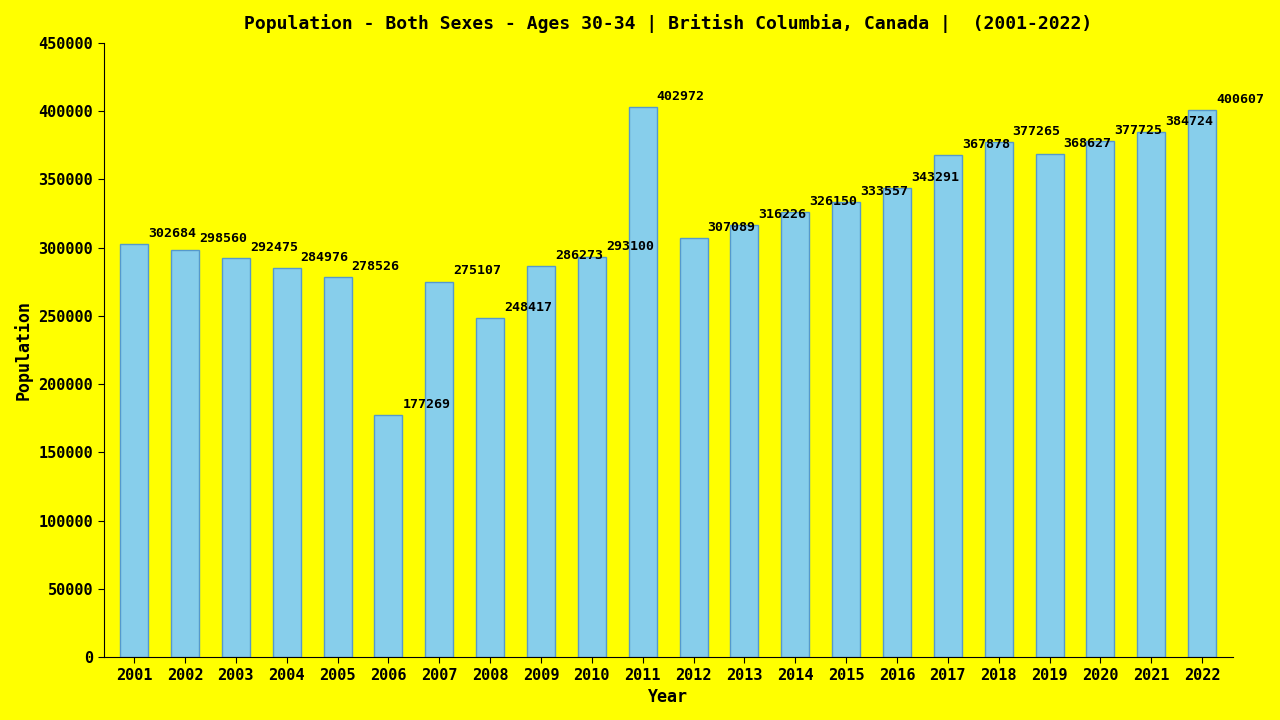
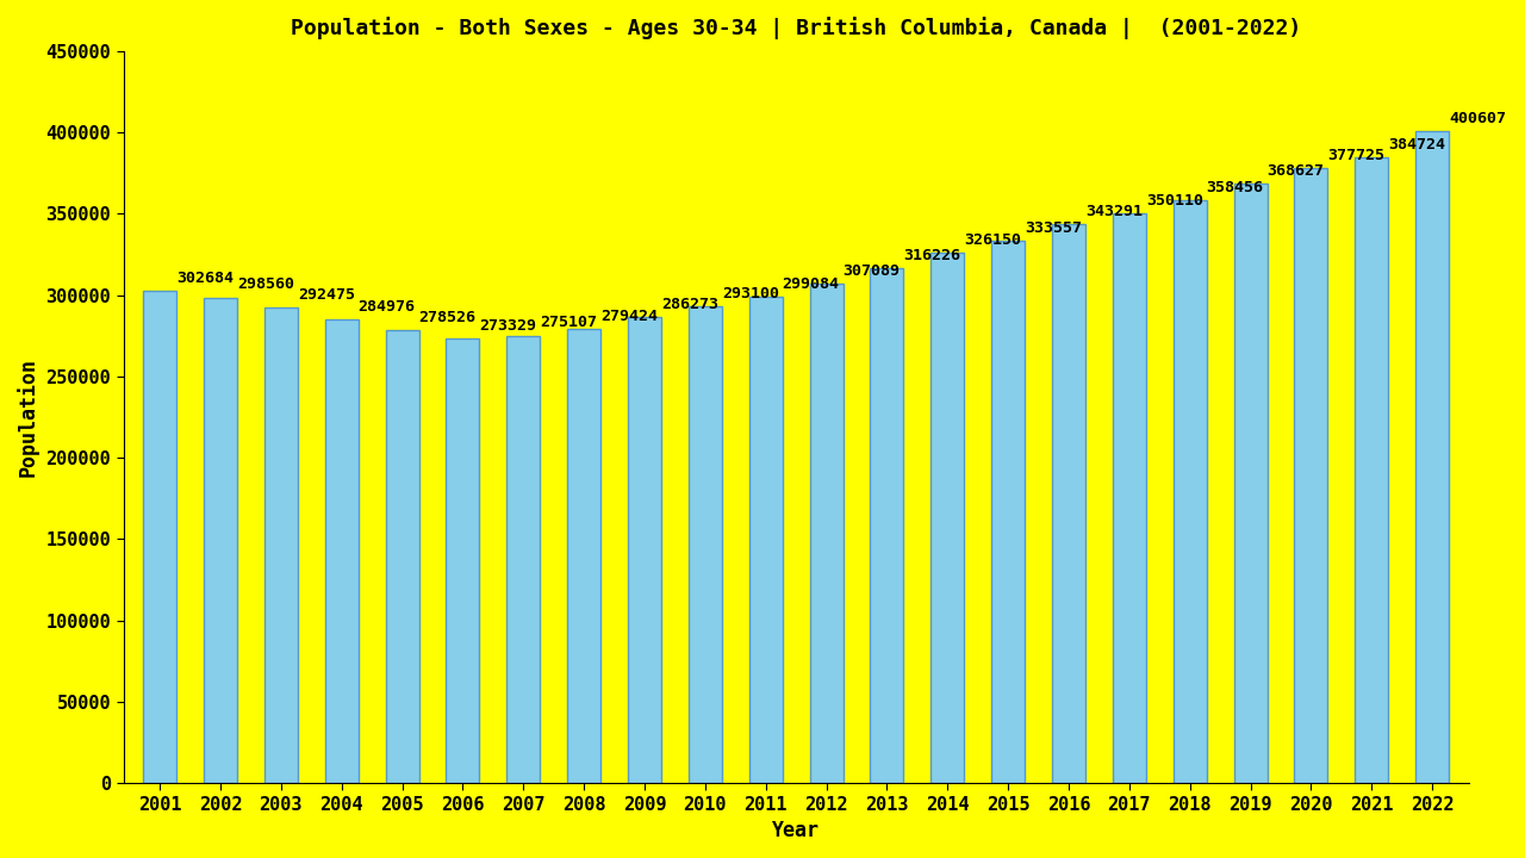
2006: 177269 -> 273329
2008: 248417 -> 279424
2011: 402972 -> 299084
2017: 367878 -> 350110
2018: 377265 -> 358456
